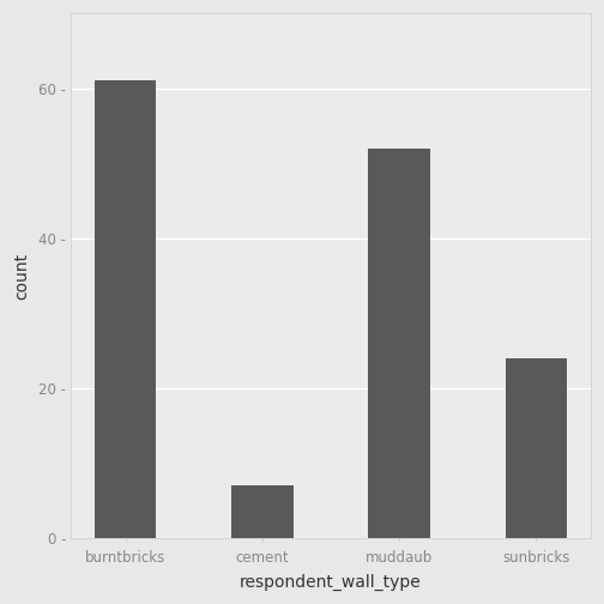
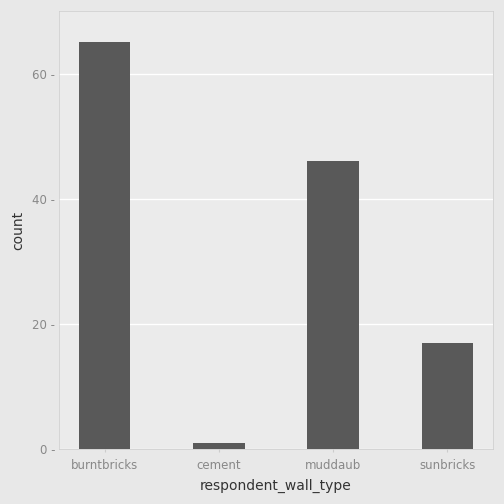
burntbricks: 61 - -> 65 -
cement: 7 - -> 1 -
muddaub: 52 - -> 46 -
sunbricks: 24 - -> 17 -
